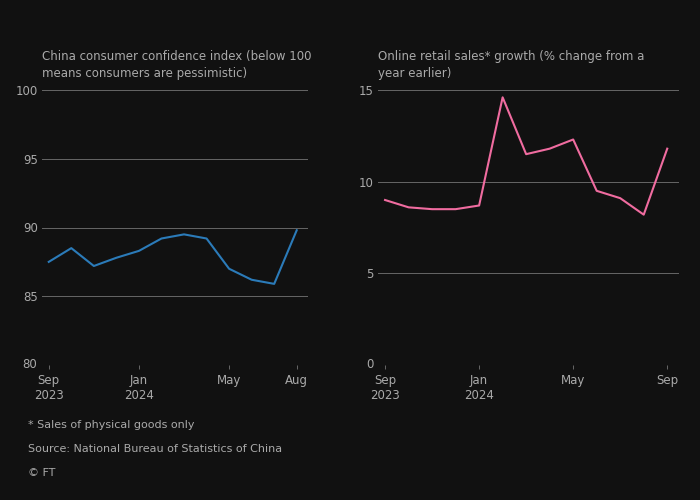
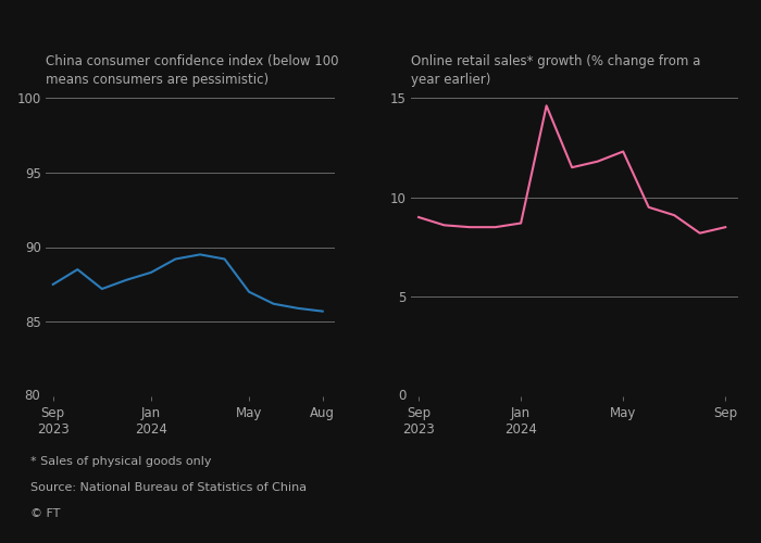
Aug: 89.8 -> 85.7
Sep: 11.8 -> 8.5
